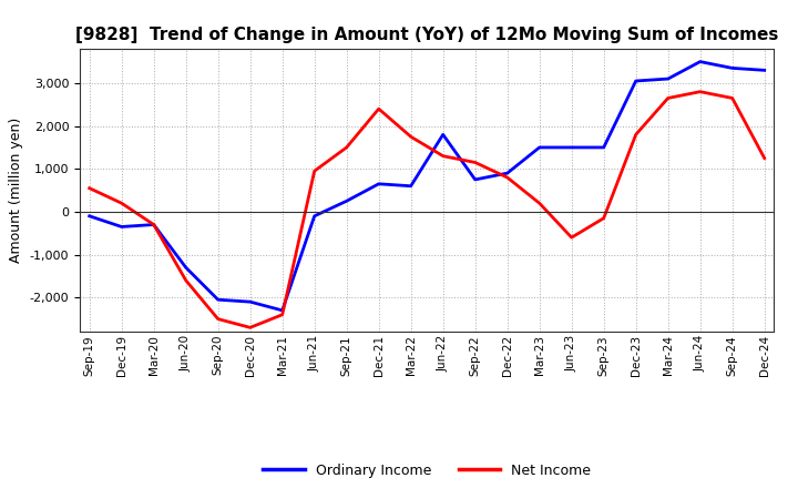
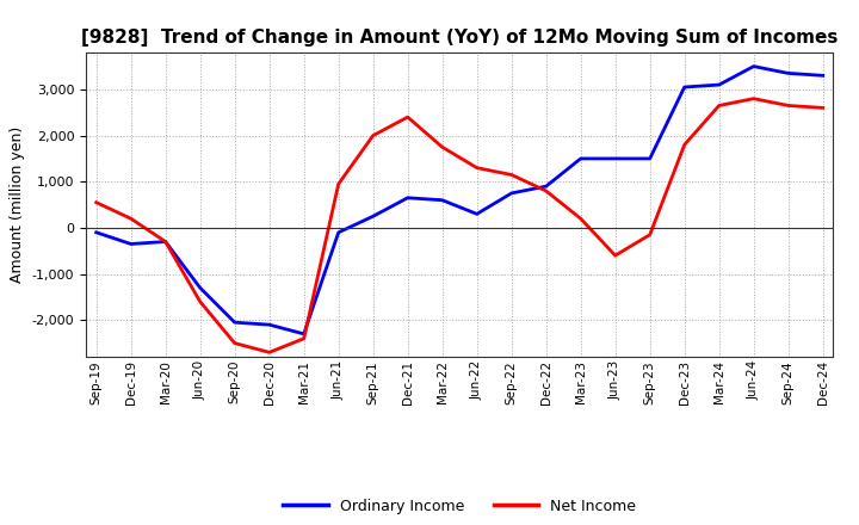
Net Income/Sep-21: 1,500 -> 2,000
Ordinary Income/Jun-22: 1,800 -> 300
Net Income/Dec-24: 1,250 -> 2,600
